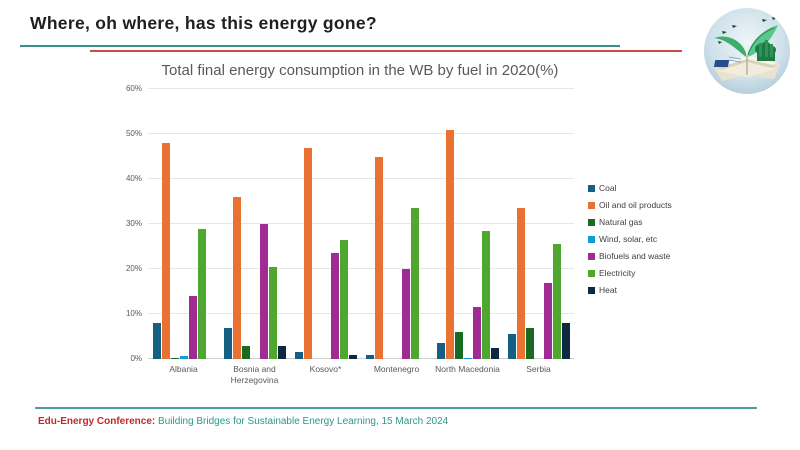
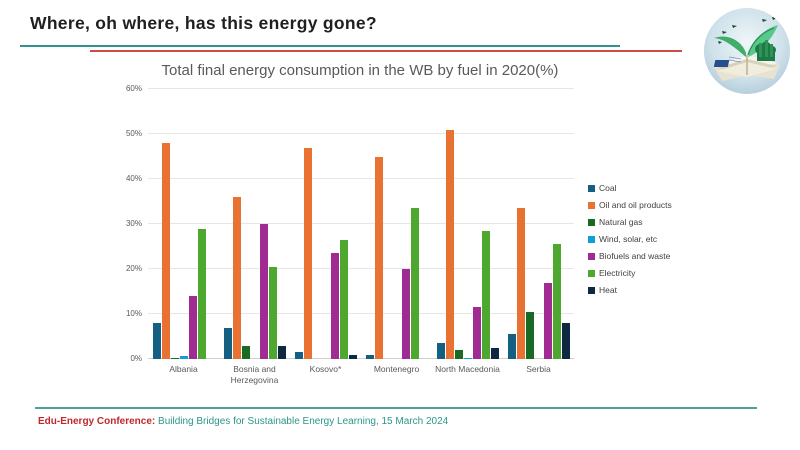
Natural gas/North Macedonia: 6% -> 2%
Natural gas/Serbia: 7% -> 10%
